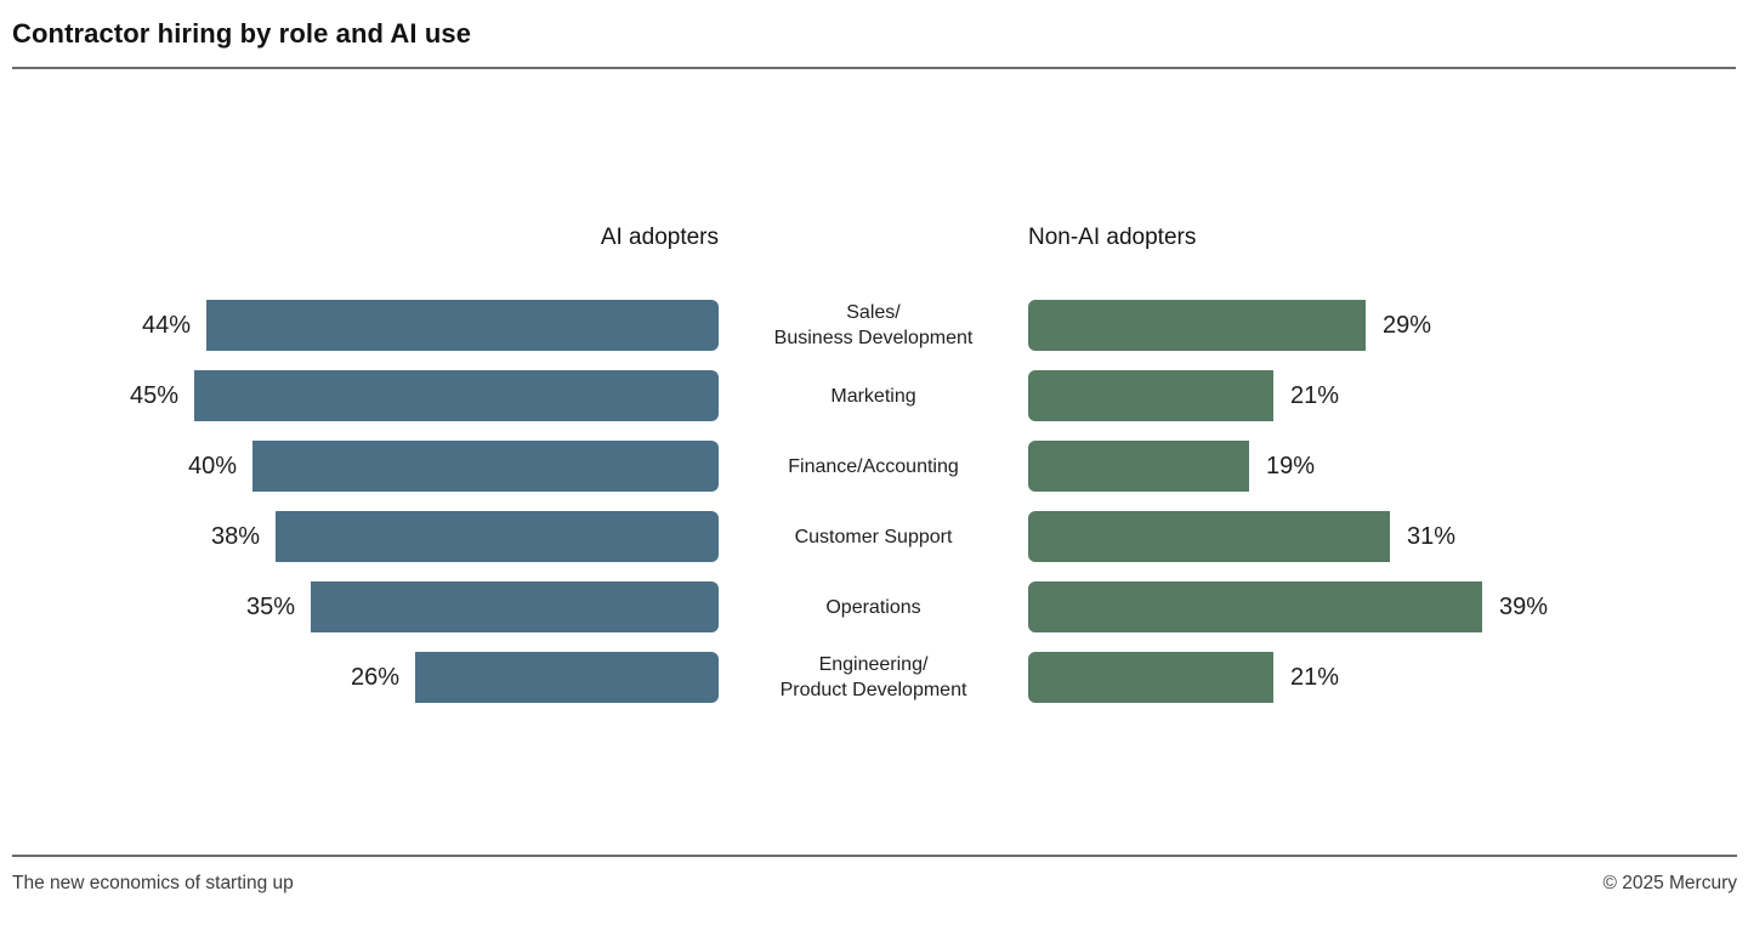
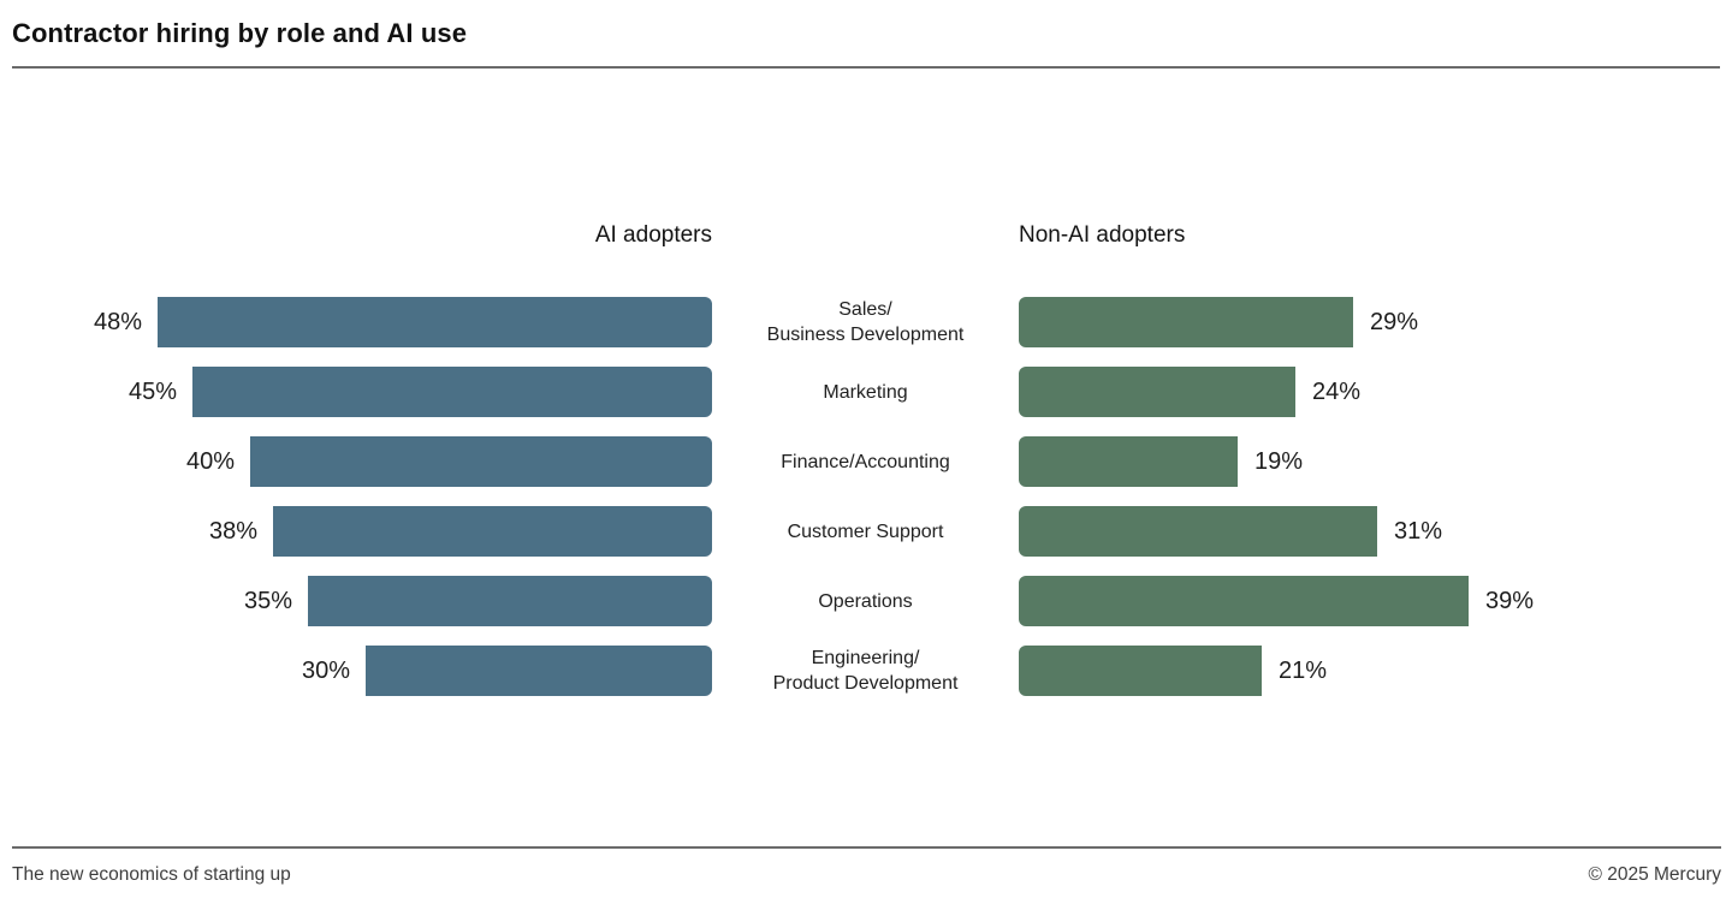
AI adopters/Sales/Business Development: 44% -> 48%
Non-AI adopters/Marketing: 21% -> 24%
AI adopters/Engineering/Product Development: 26% -> 30%
